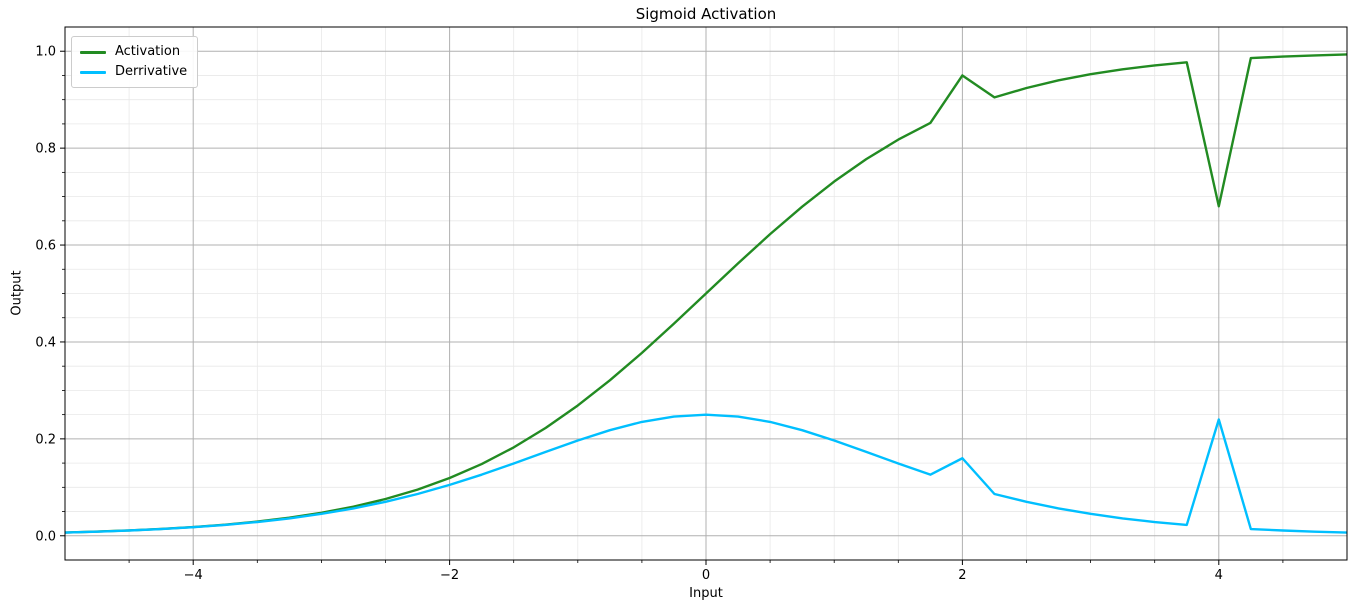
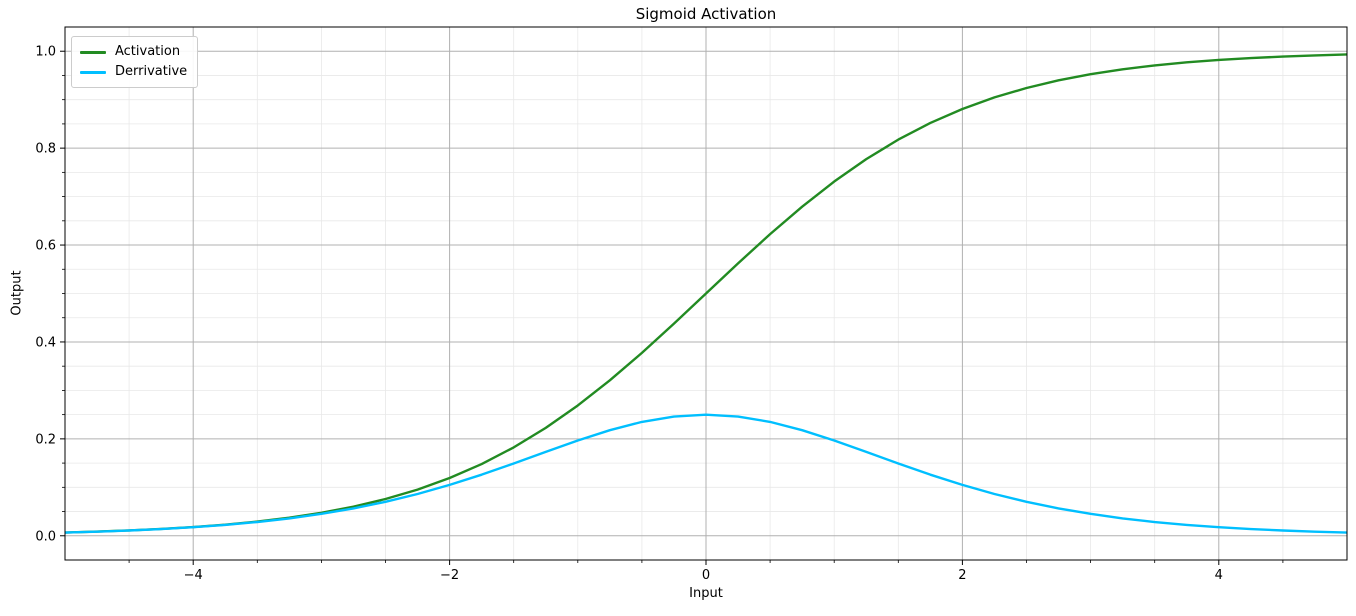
Activation/2: 0.95 -> 0.88
Derrivative/2: 0.16 -> 0.10
Activation/4: 0.68 -> 0.98
Derrivative/4: 0.24 -> 0.02
